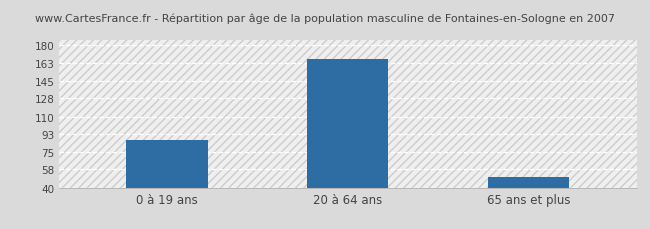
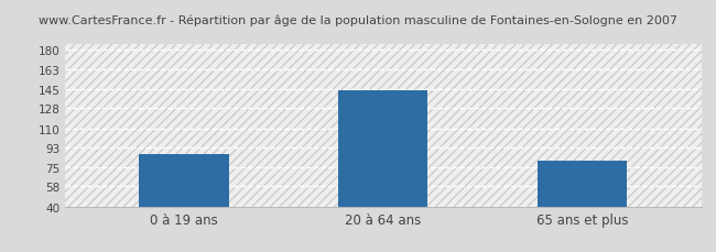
20 à 64 ans: 167 -> 144
65 ans et plus: 50 -> 81
